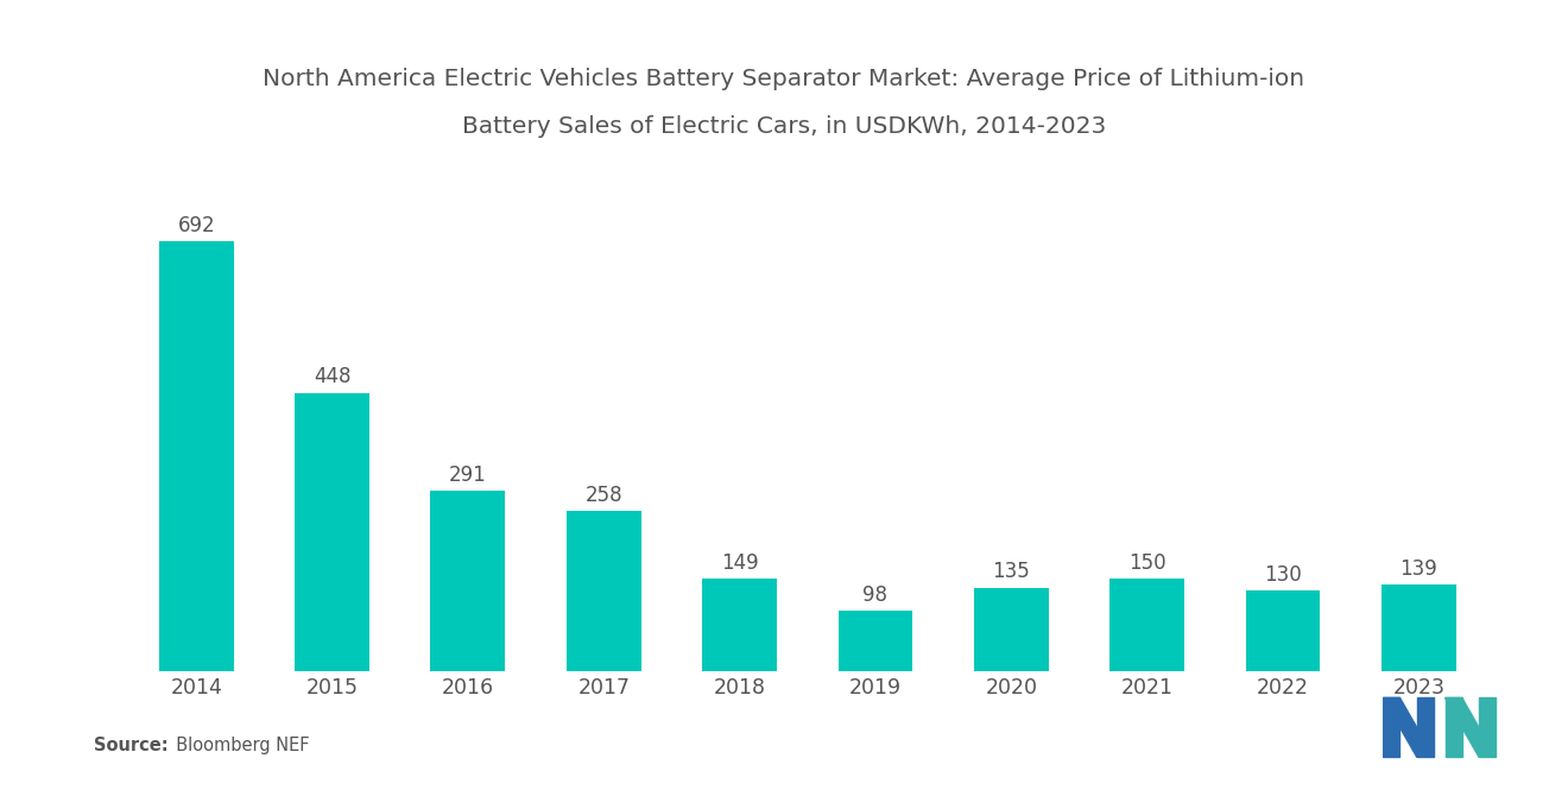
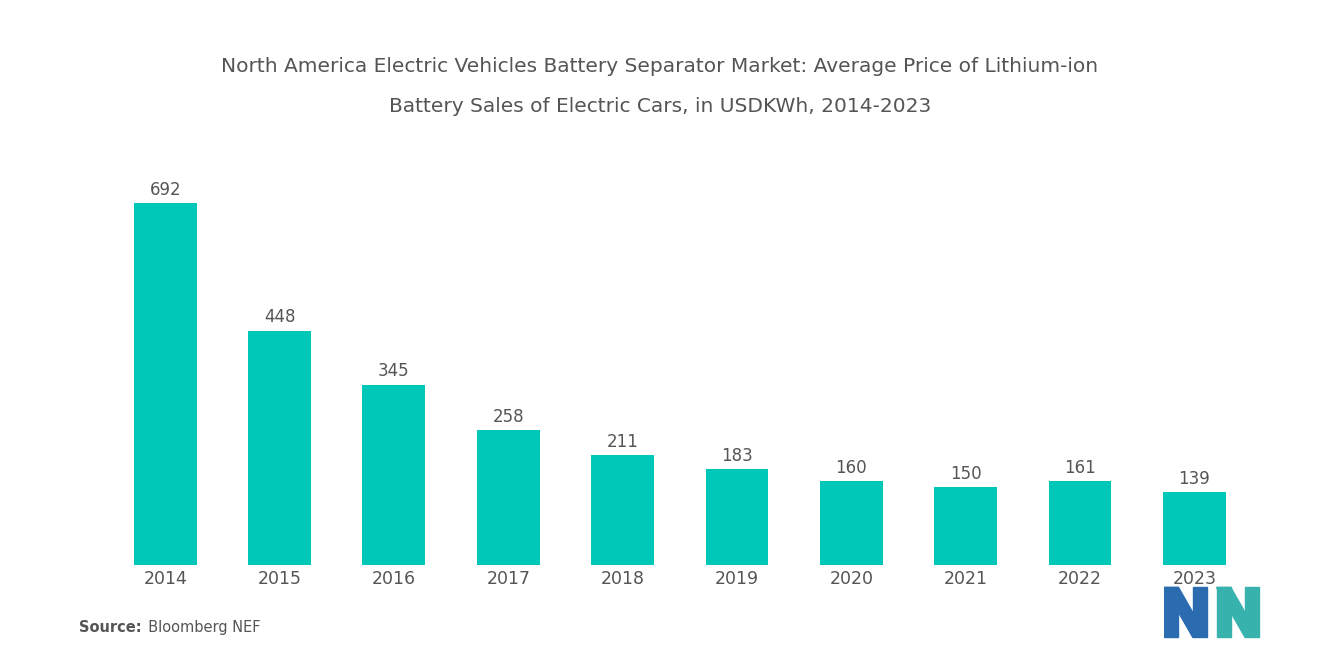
2016: 291 -> 345
2018: 149 -> 211
2019: 98 -> 183
2020: 135 -> 160
2022: 130 -> 161
